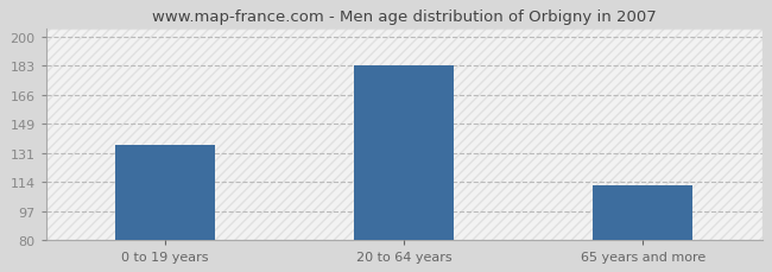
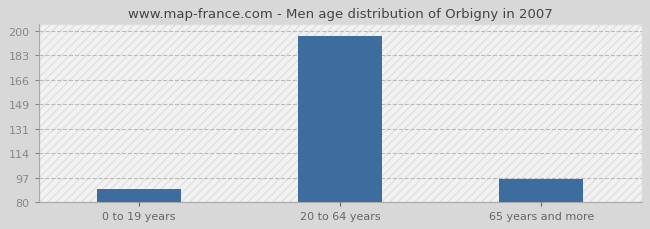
0 to 19 years: 136 -> 89
20 to 64 years: 183 -> 197
65 years and more: 112 -> 96
